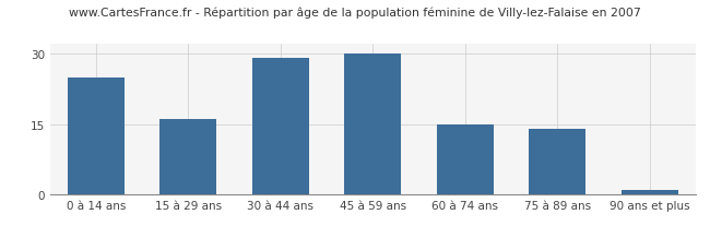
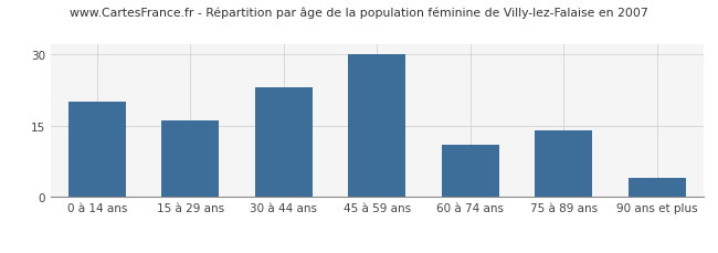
0 à 14 ans: 25 -> 20
30 à 44 ans: 29 -> 23
60 à 74 ans: 15 -> 11
90 ans et plus: 1 -> 4
